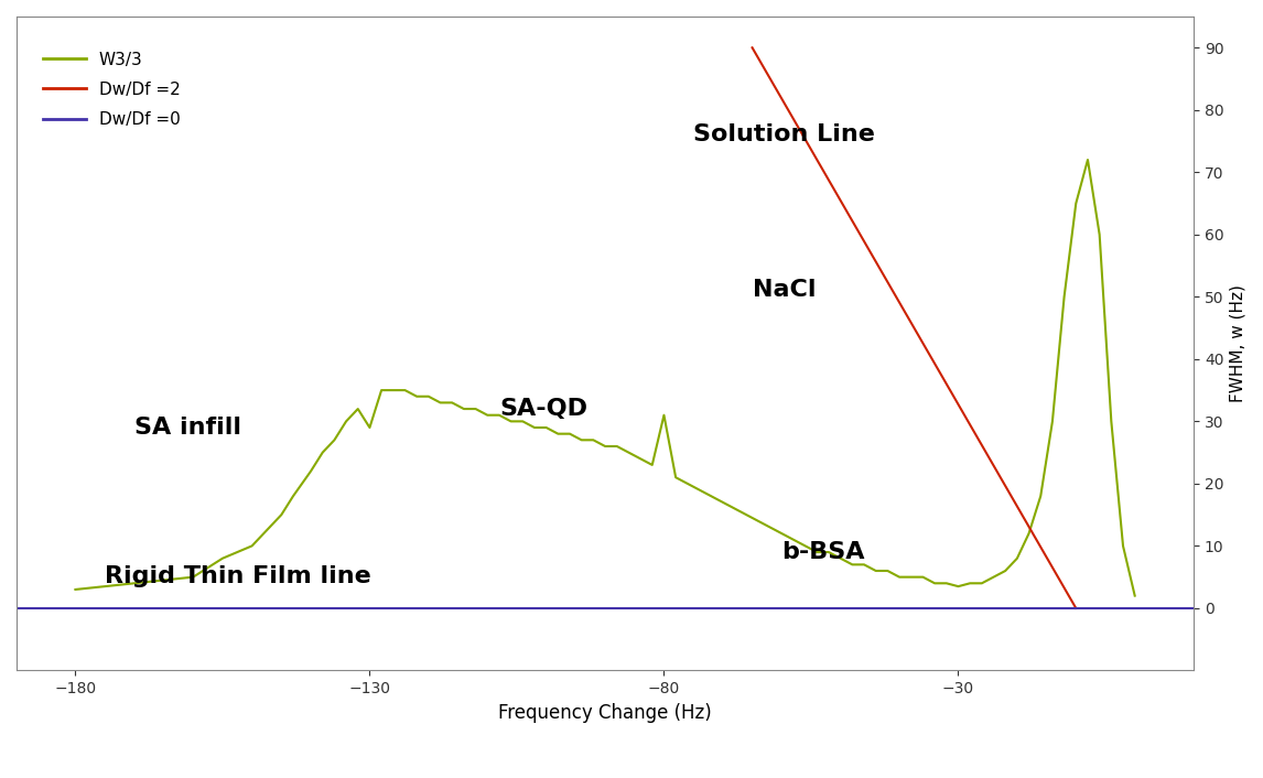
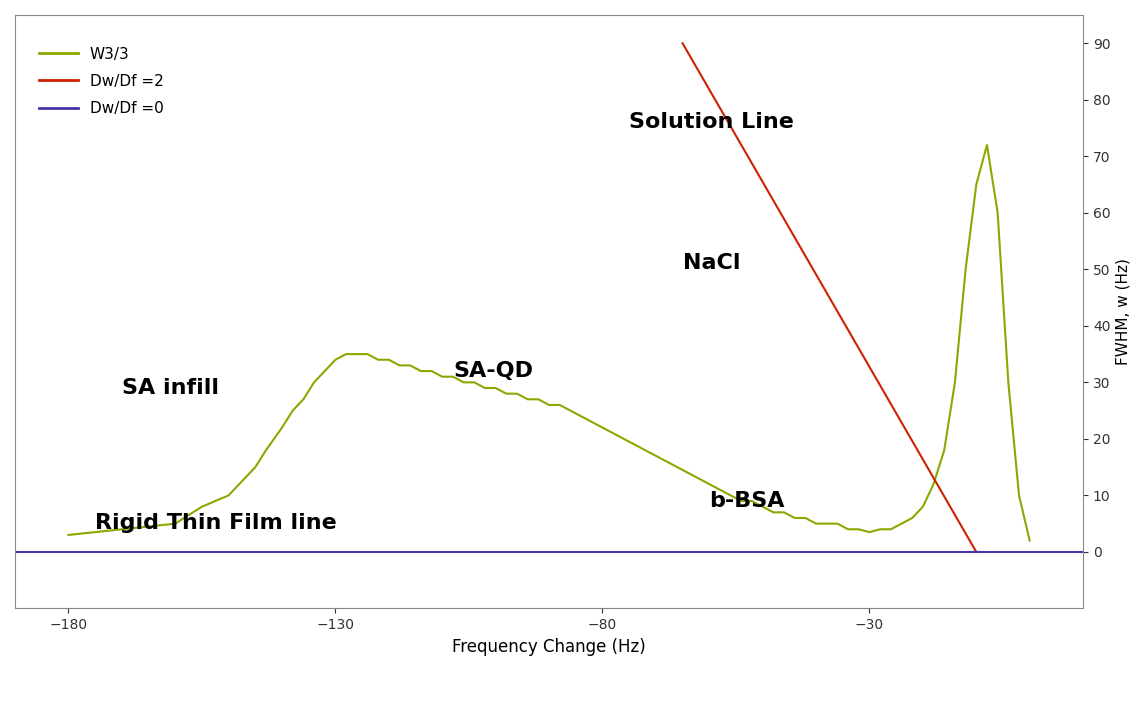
−130: 29.0 -> 34.0
−80: 31.0 -> 22.0
